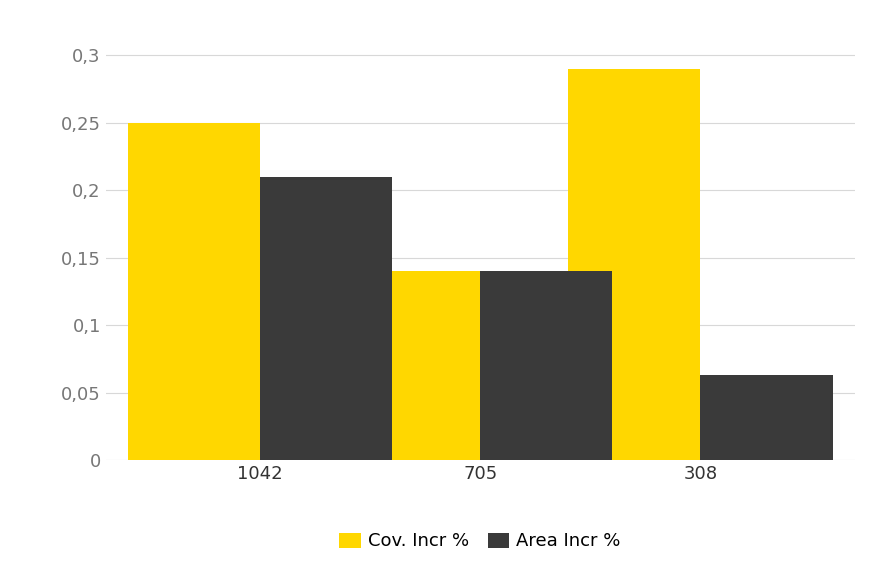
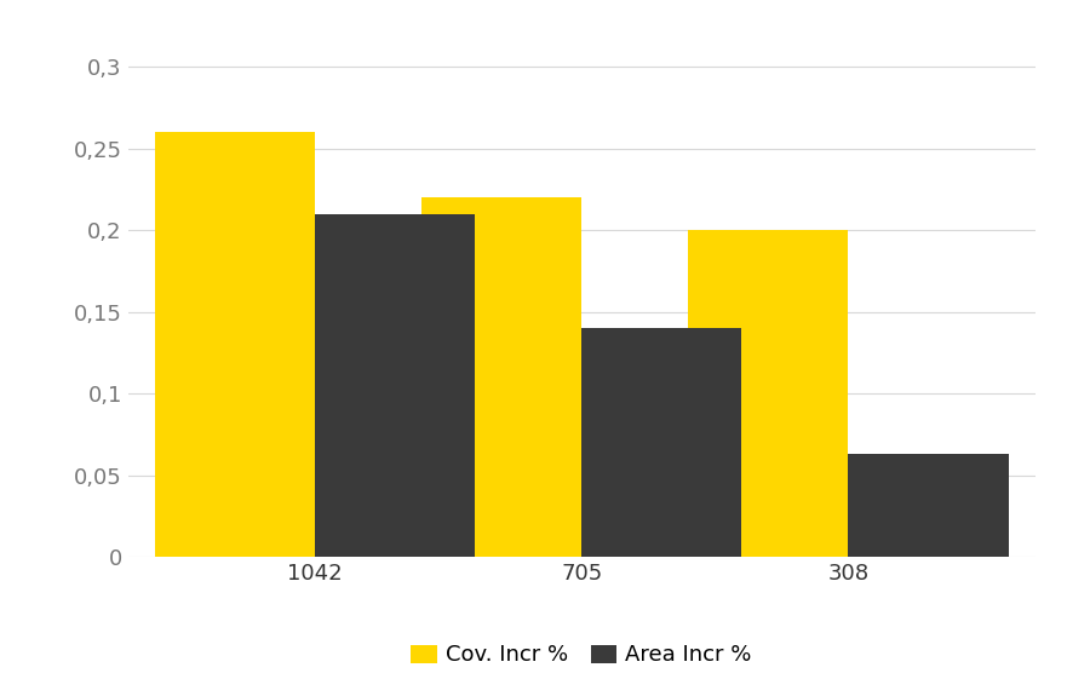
Cov. Incr %/1042: 0,25 -> 0,26
Cov. Incr %/705: 0,14 -> 0,22
Cov. Incr %/308: 0,29 -> 0,20
